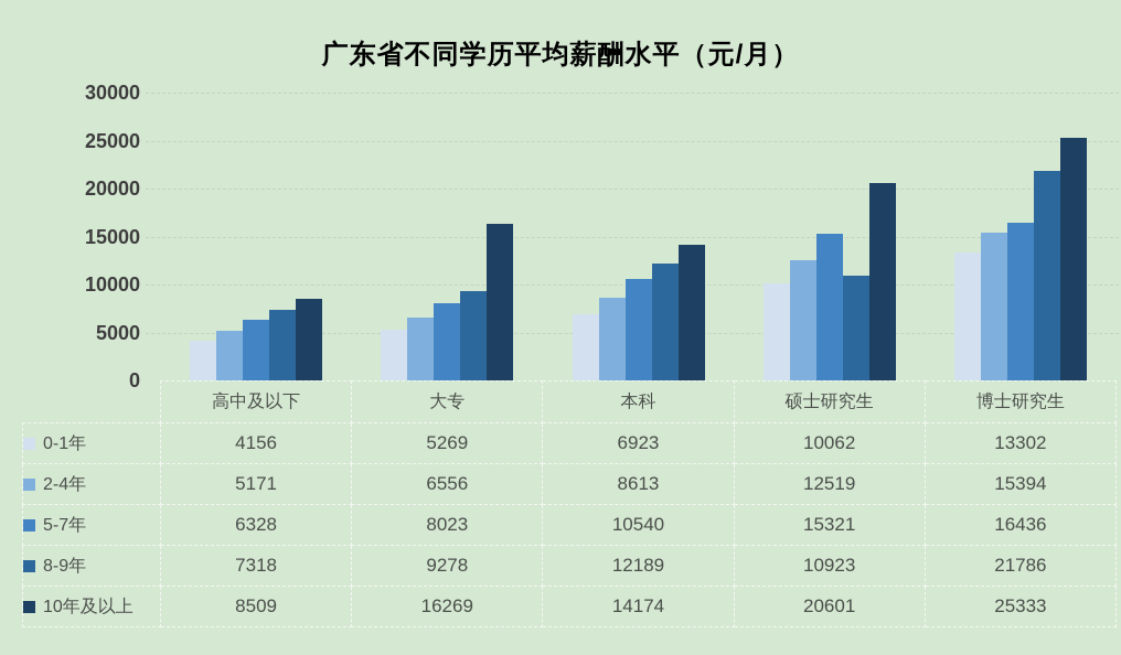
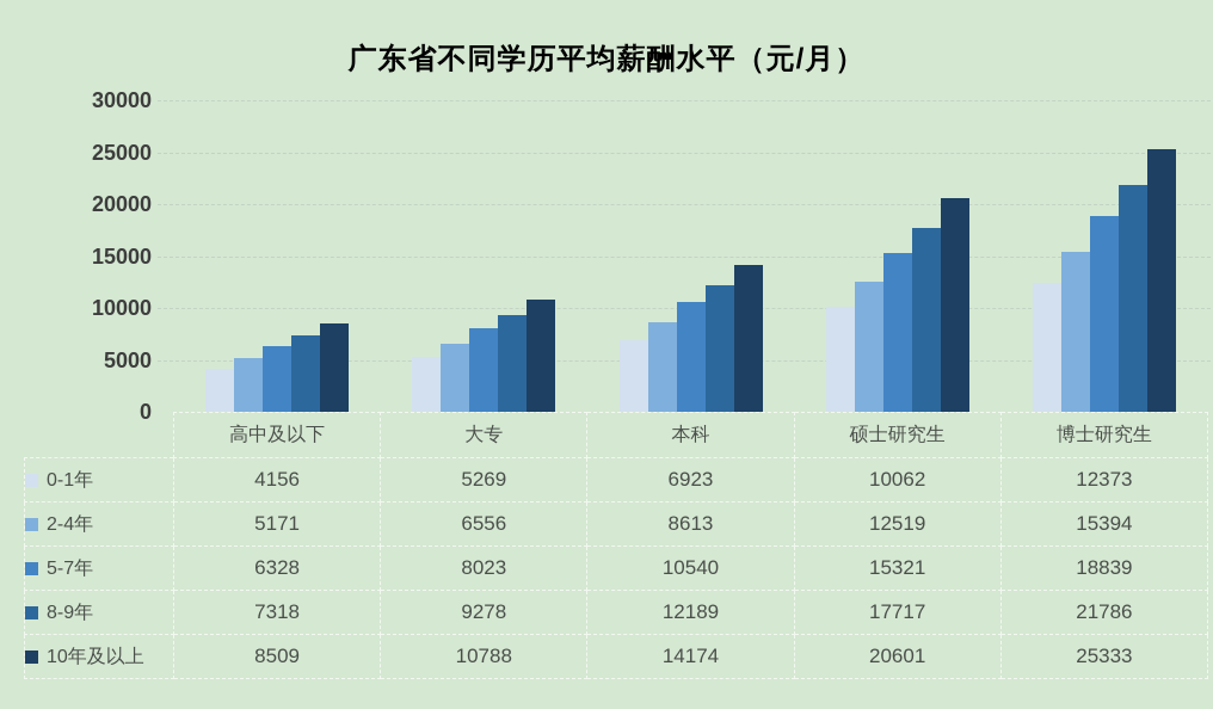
10年及以上/大专: 16269 -> 10788
8-9年/硕士研究生: 10923 -> 17717
0-1年/博士研究生: 13302 -> 12373
5-7年/博士研究生: 16436 -> 18839
